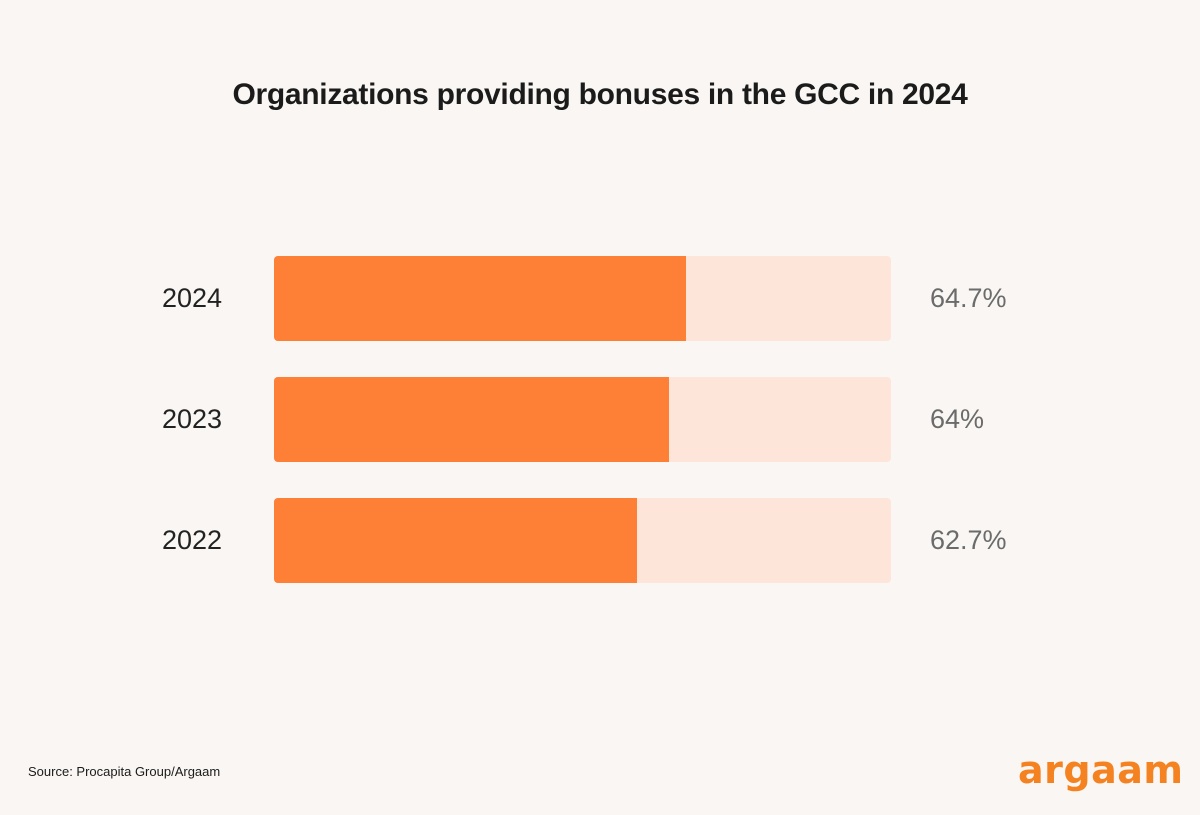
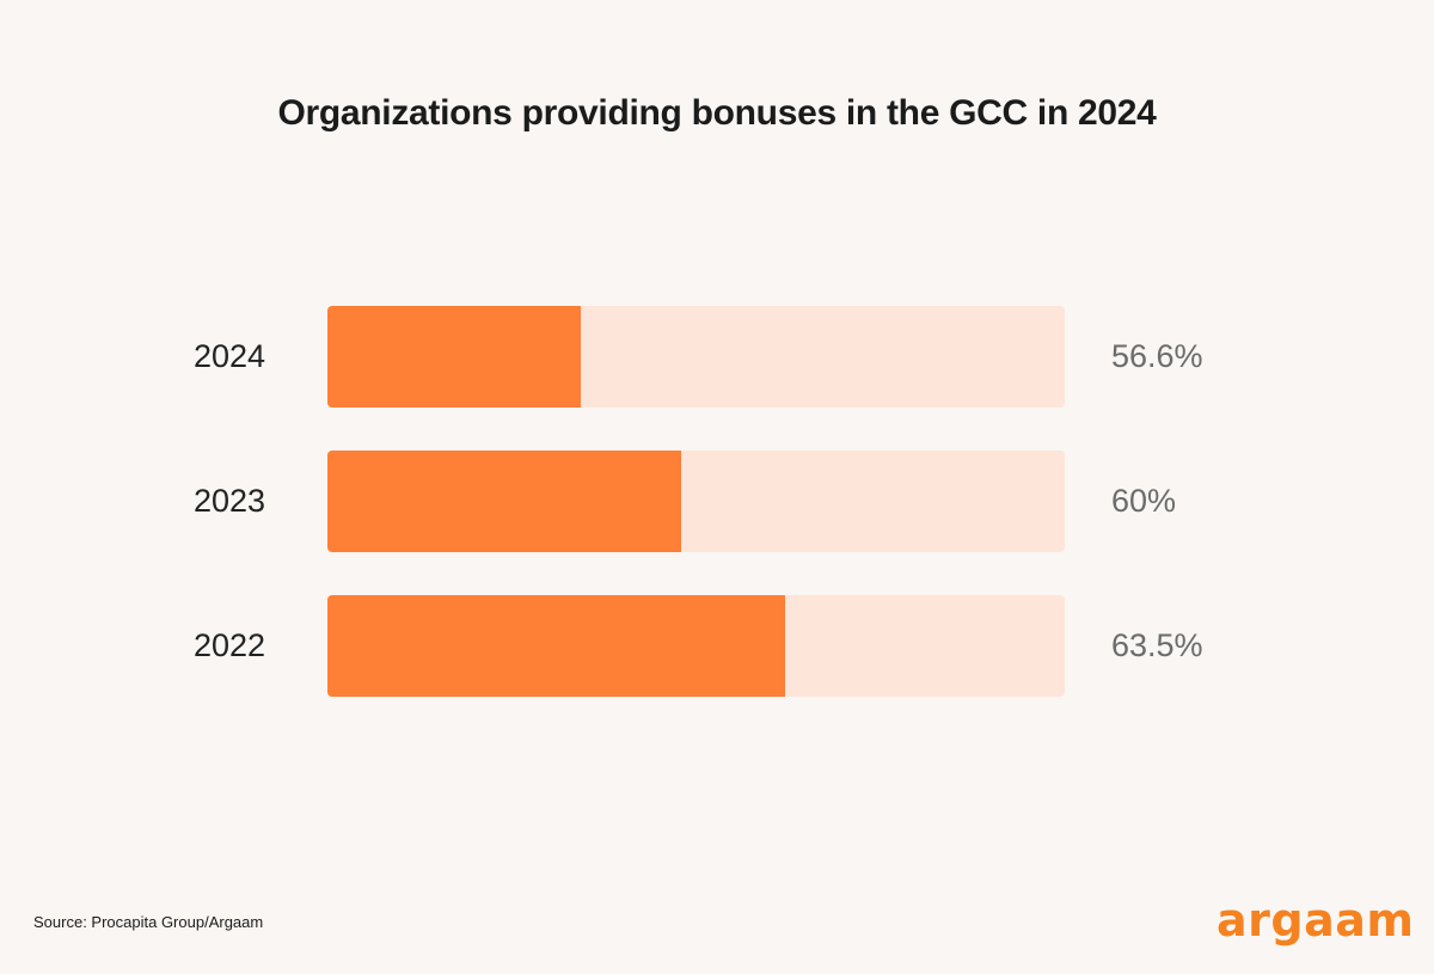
2024: 64.7% -> 56.6%
2023: 64% -> 60%
2022: 62.7% -> 63.5%
